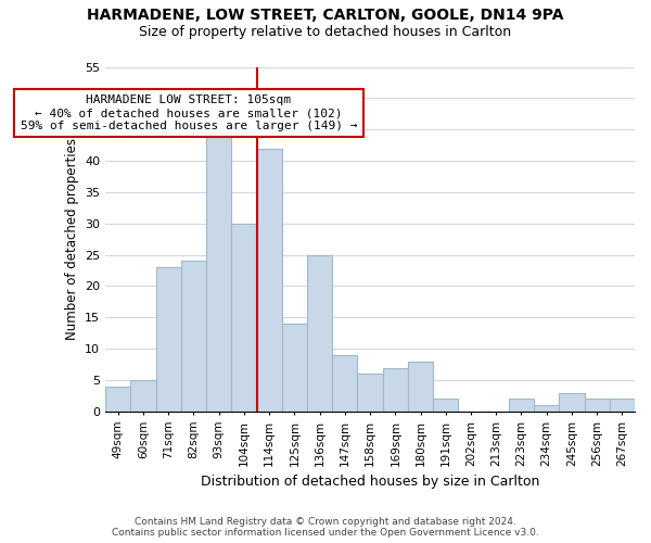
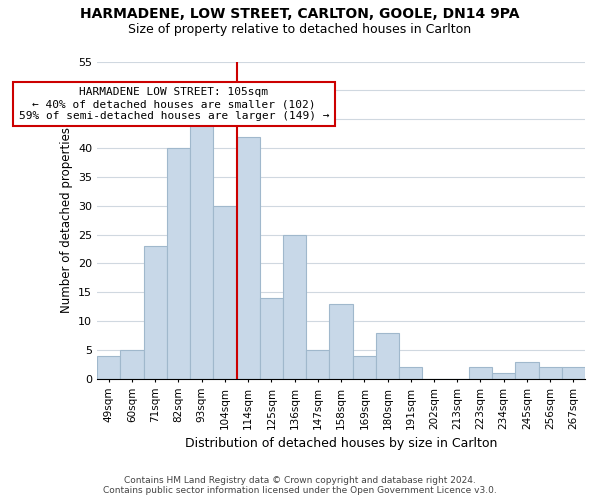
82sqm: 24 -> 40
147sqm: 9 -> 5
158sqm: 6 -> 13
169sqm: 7 -> 4
